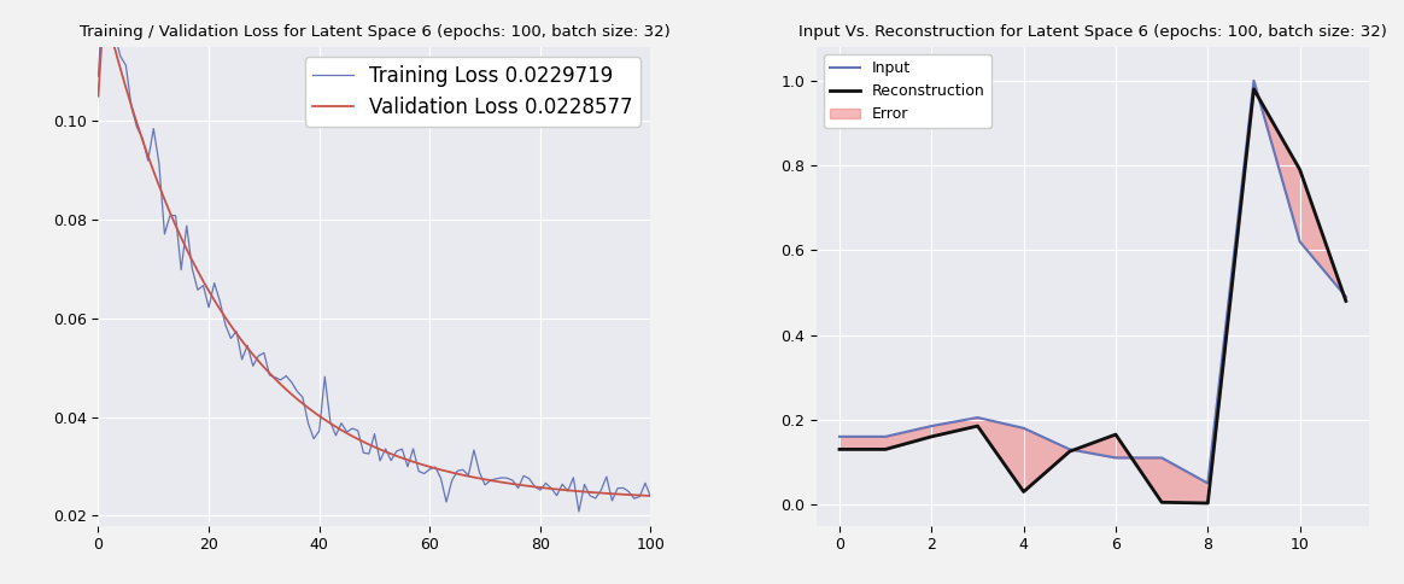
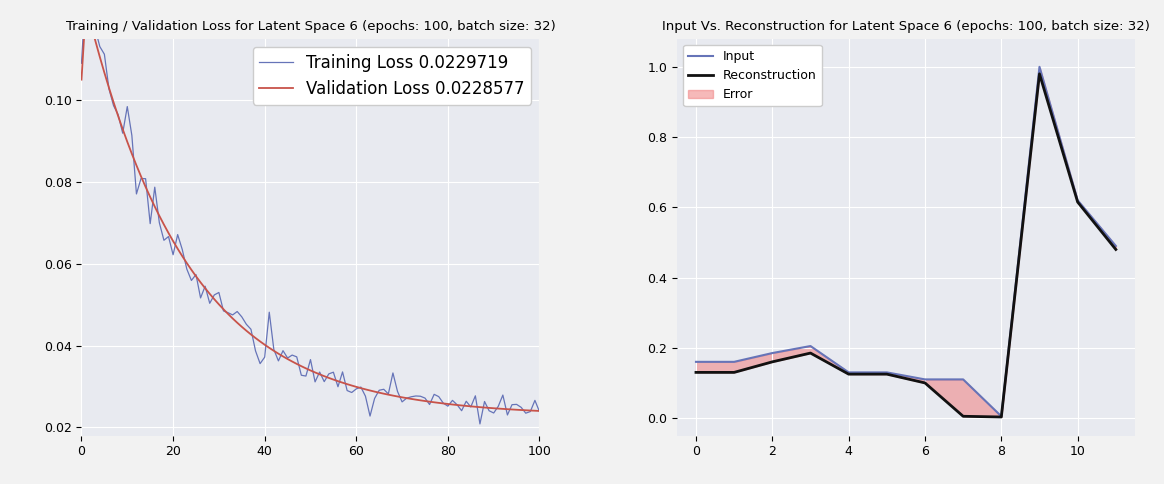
Input/4: 0.180 -> 0.130
Reconstruction/4: 0.030 -> 0.125
Reconstruction/6: 0.165 -> 0.100
Input/8: 0.050 -> 0.005
Reconstruction/10: 0.790 -> 0.615
